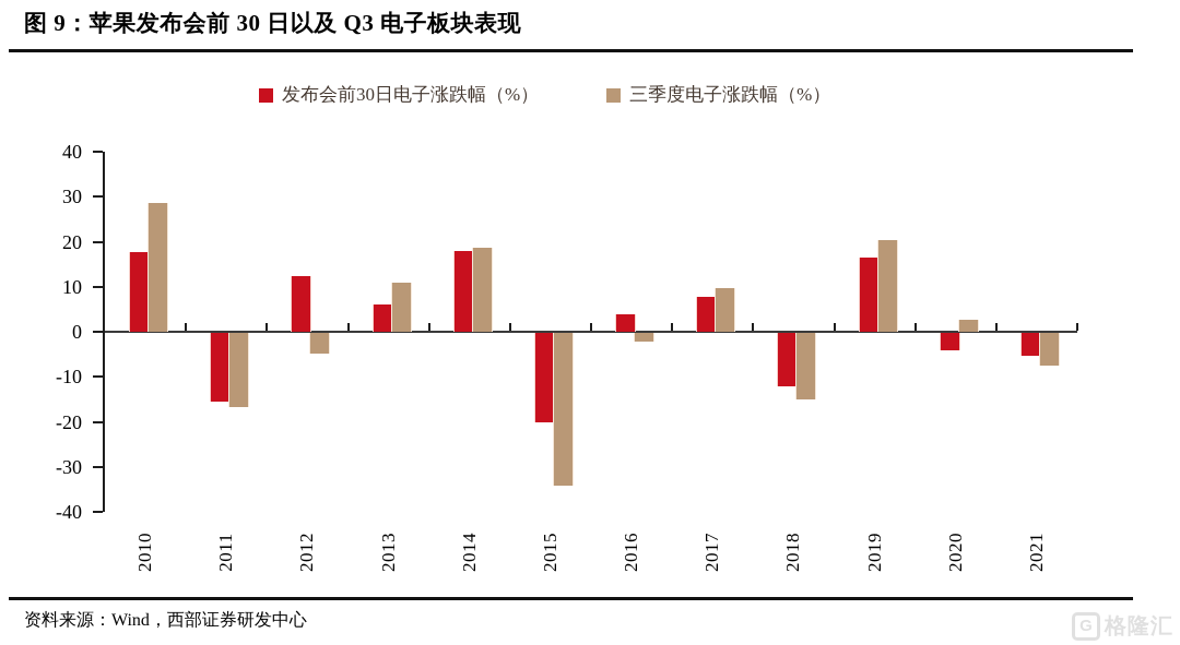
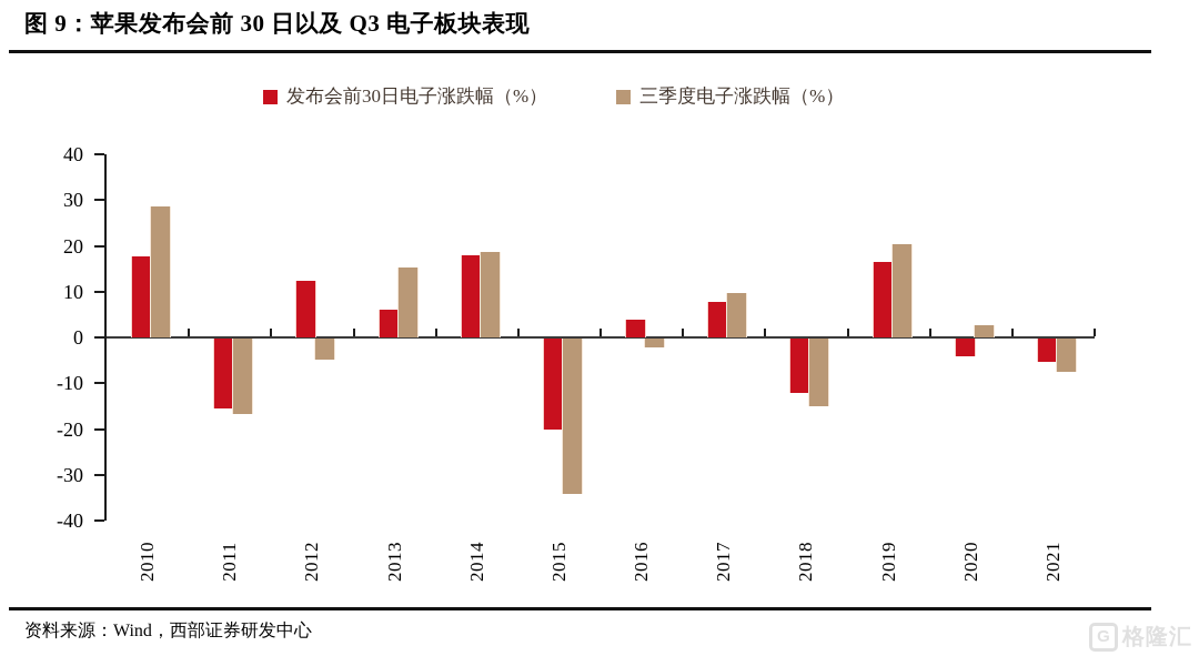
三季度电子涨跌幅（%）/2013: 11 -> 15
